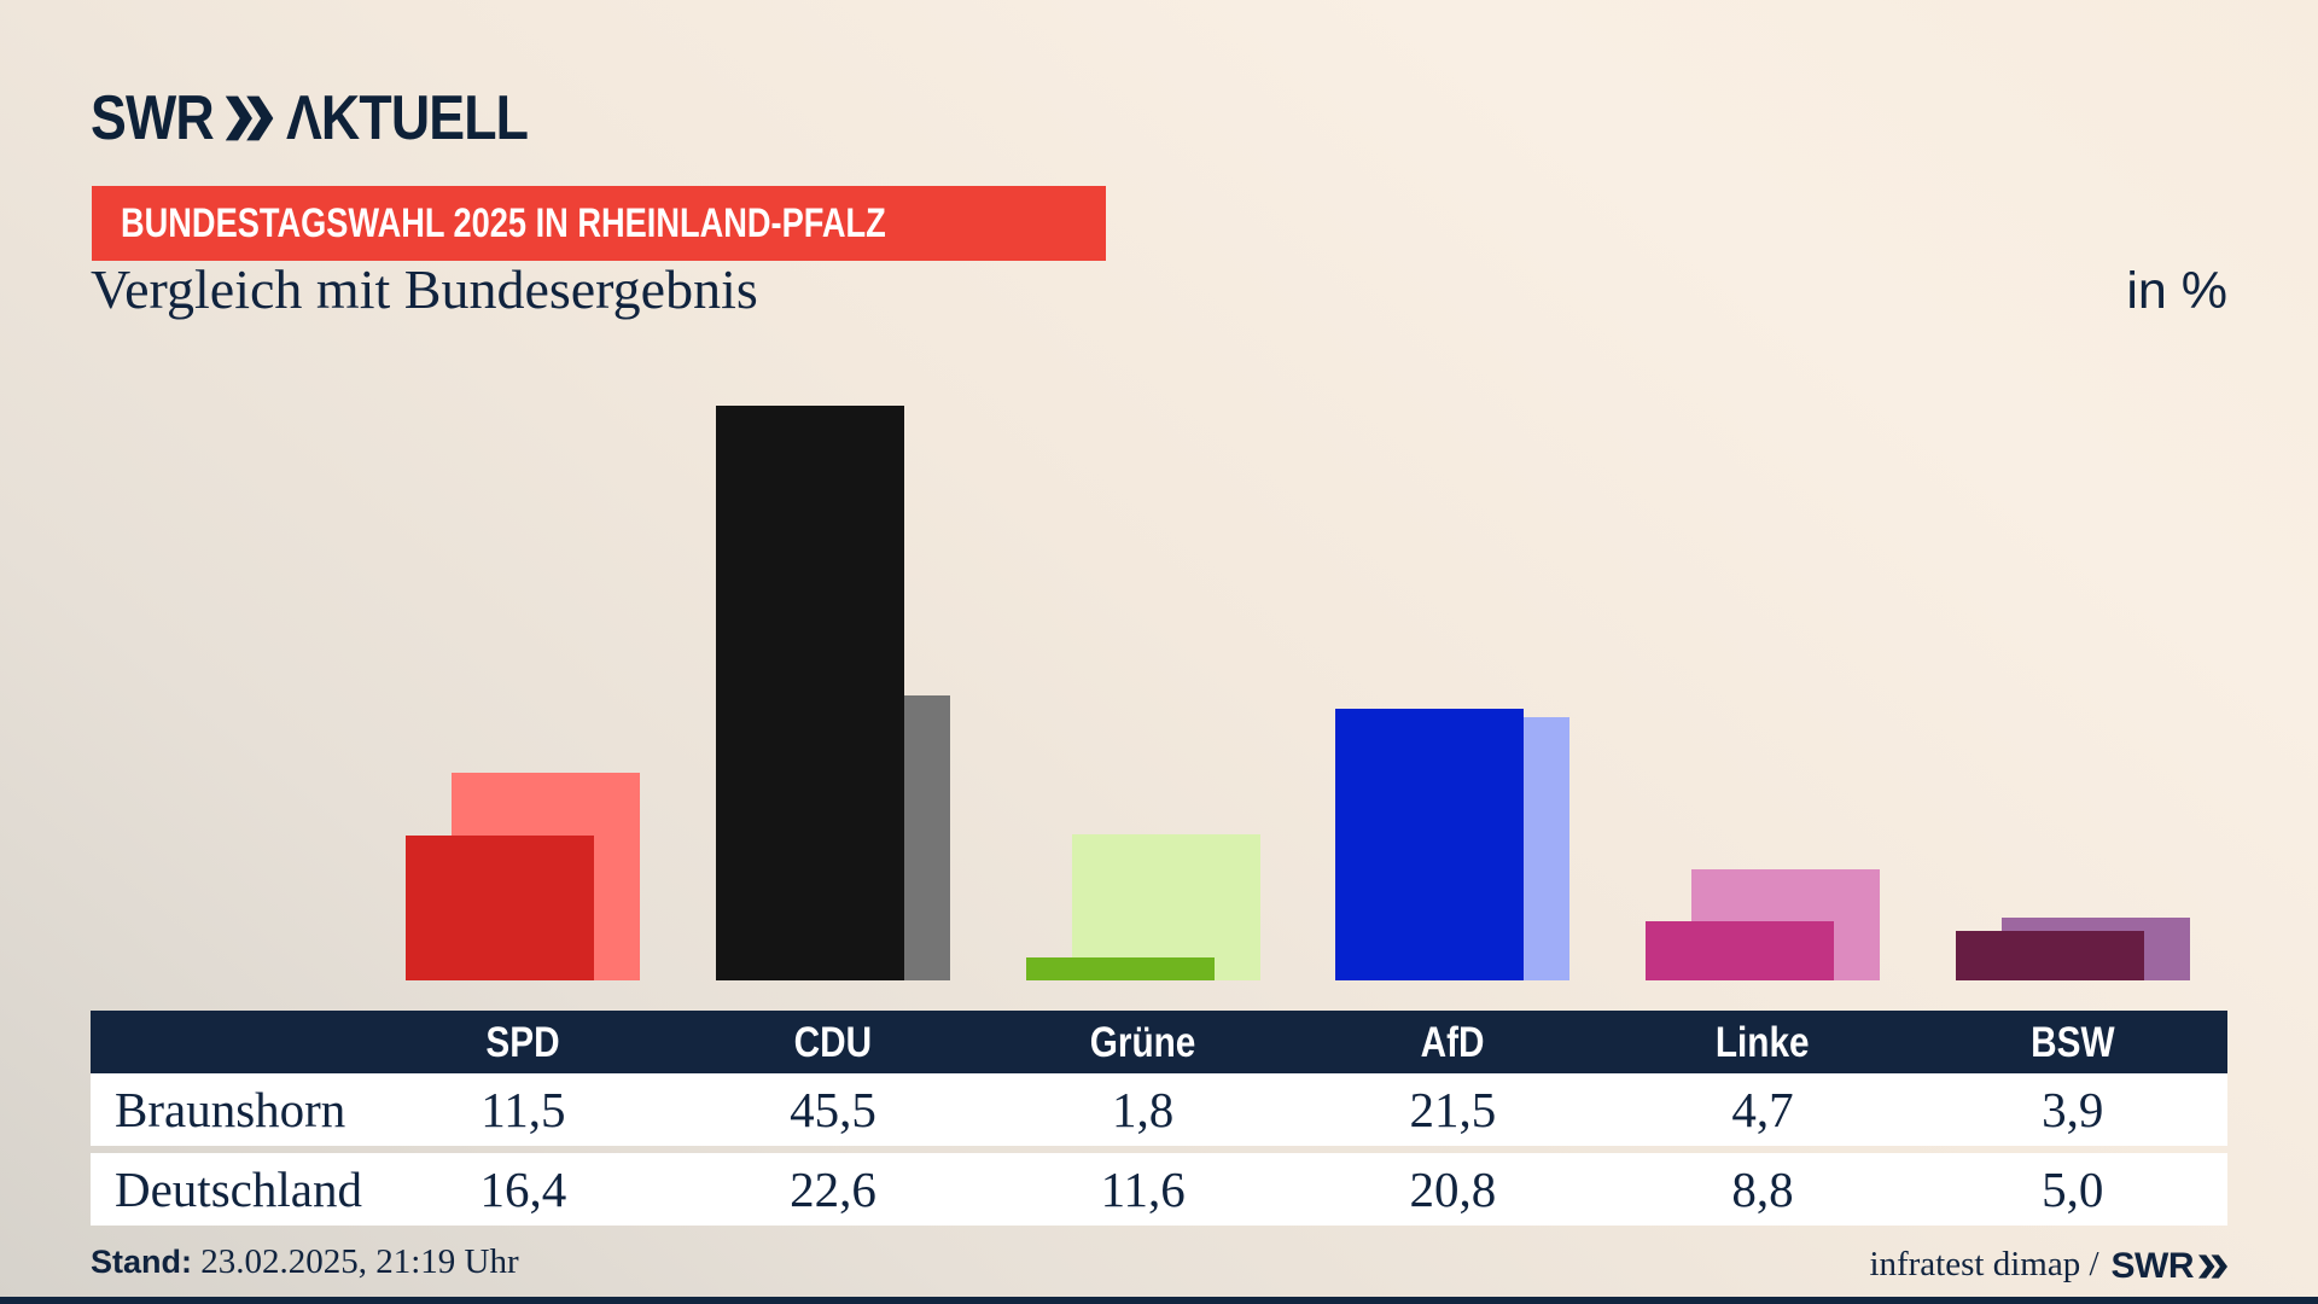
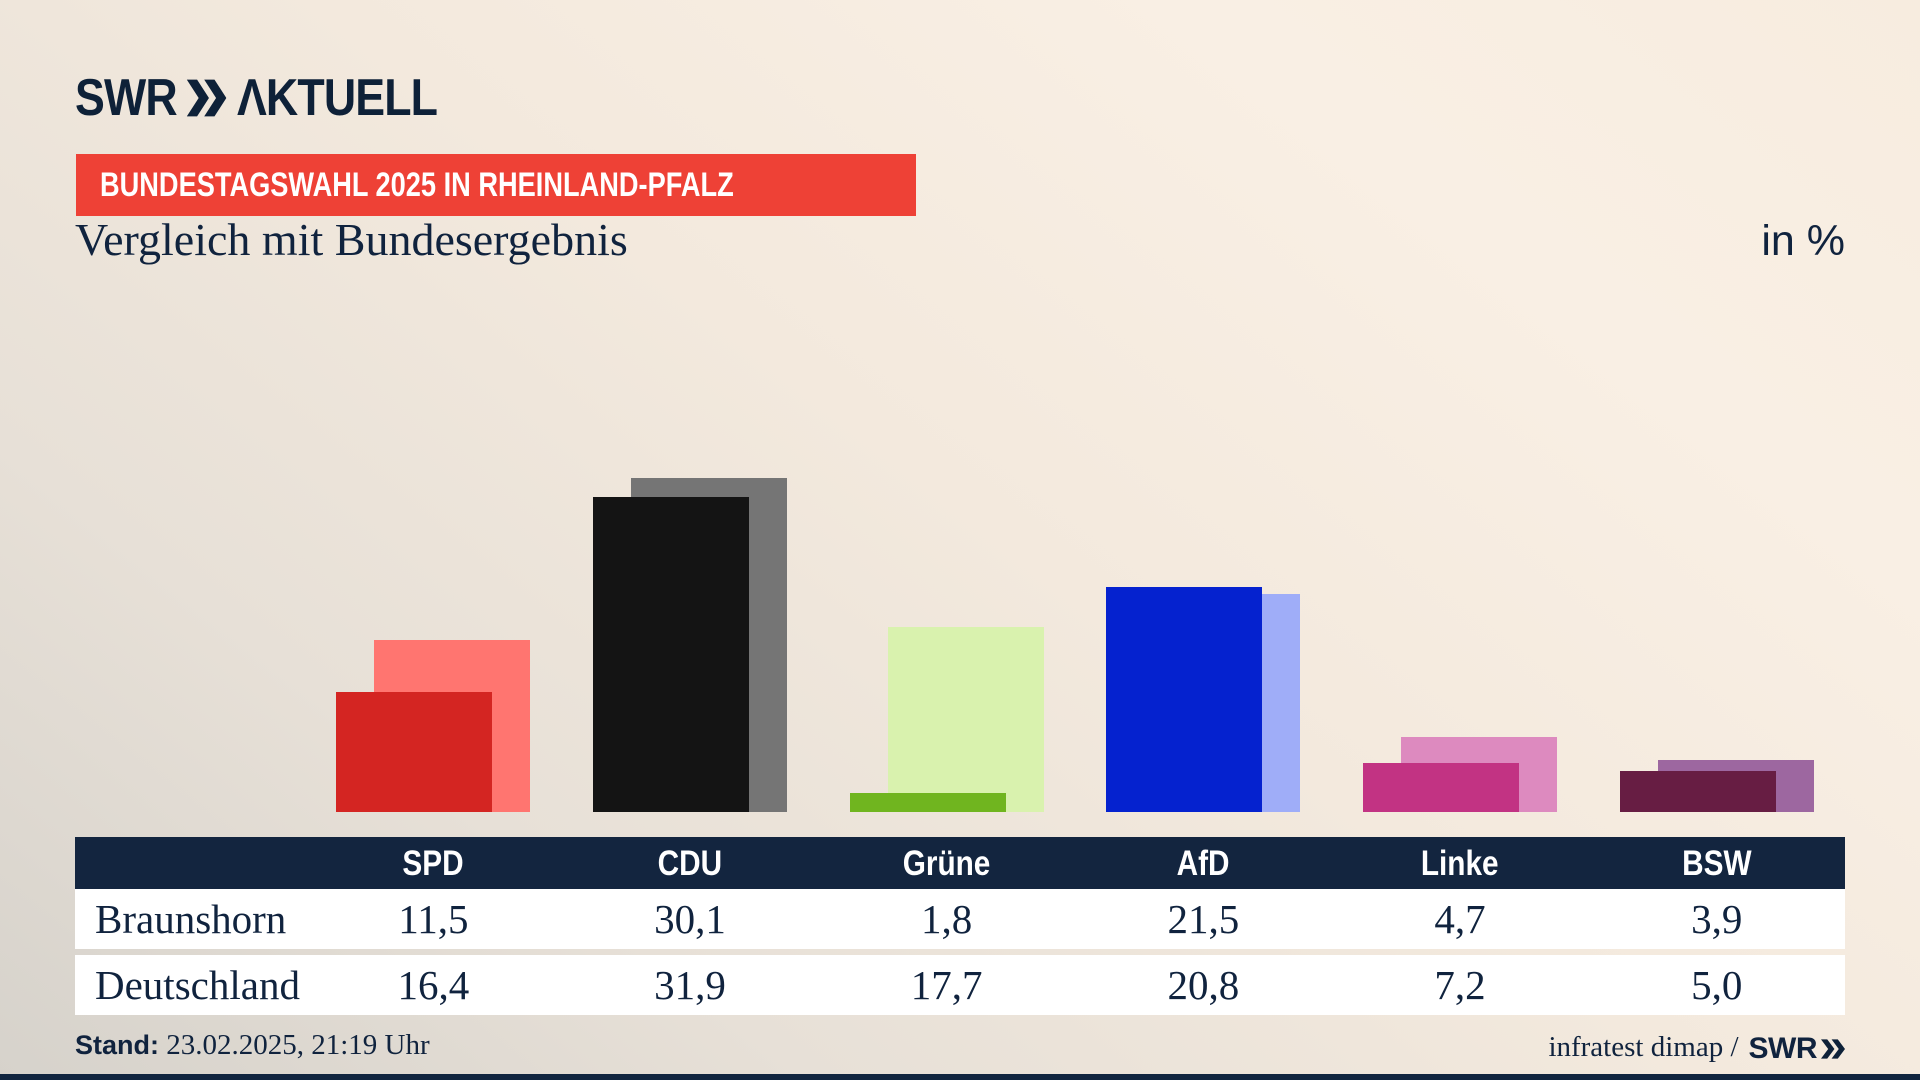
Braunshorn/CDU: 45,5 -> 30,1
Deutschland/CDU: 22,6 -> 31,9
Deutschland/Grüne: 11,6 -> 17,7
Deutschland/Linke: 8,8 -> 7,2
